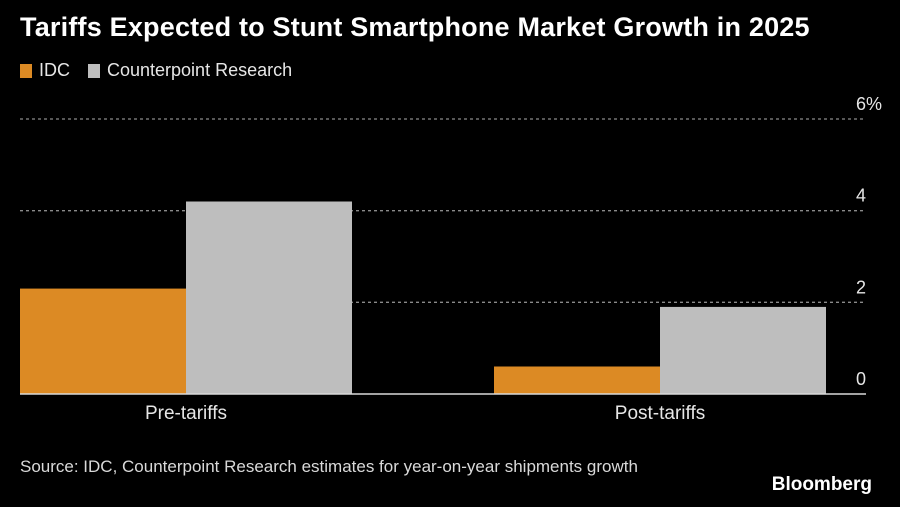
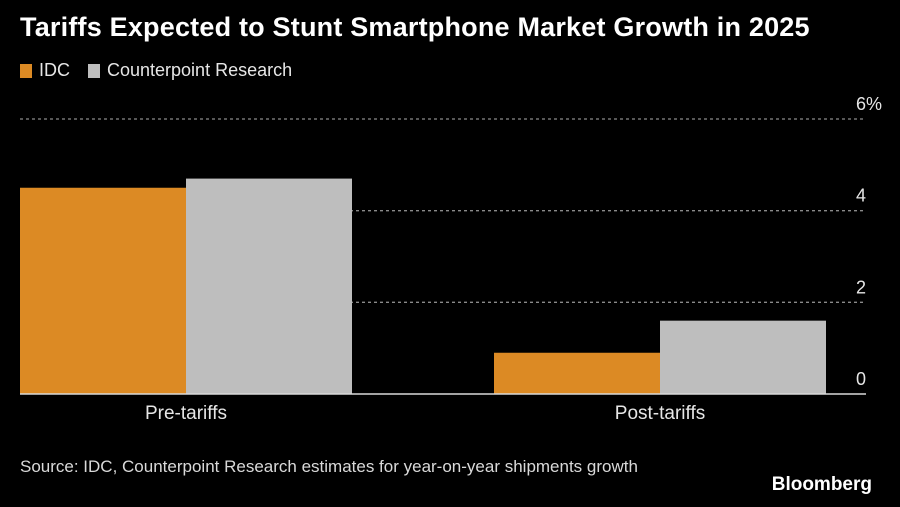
IDC/Pre-tariffs: 2.3% -> 4.5%
Counterpoint Research/Pre-tariffs: 4.2% -> 4.7%
IDC/Post-tariffs: 0.6% -> 0.9%
Counterpoint Research/Post-tariffs: 1.9% -> 1.6%
